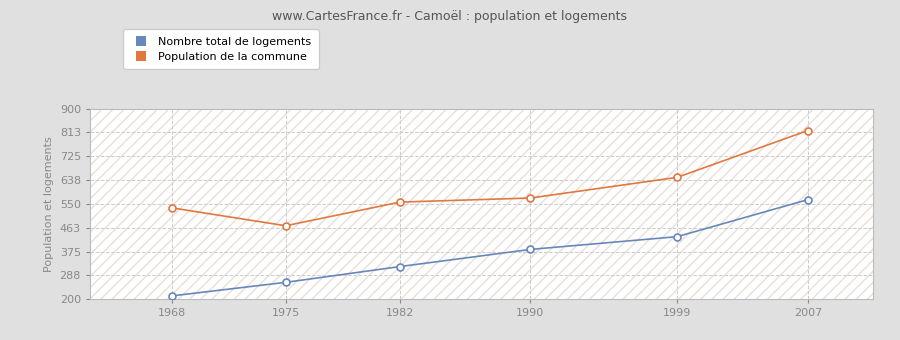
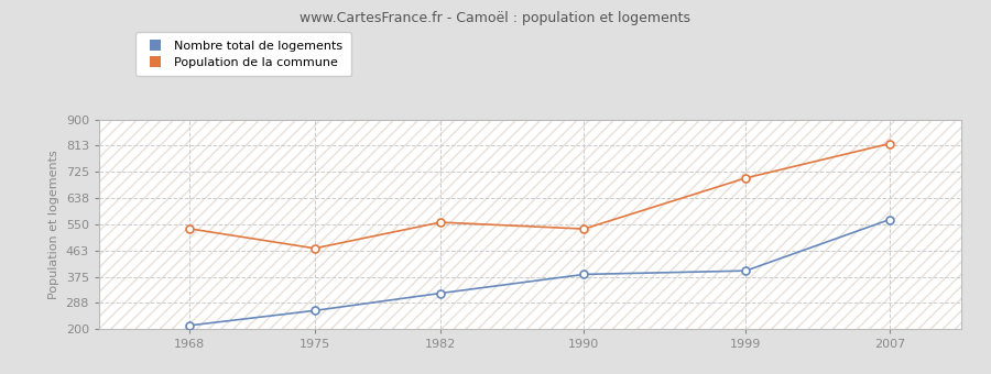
Population de la commune/1990: 572 -> 535
Nombre total de logements/1999: 430 -> 395
Population de la commune/1999: 648 -> 705
